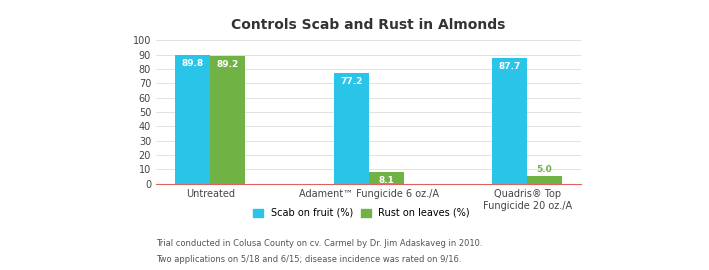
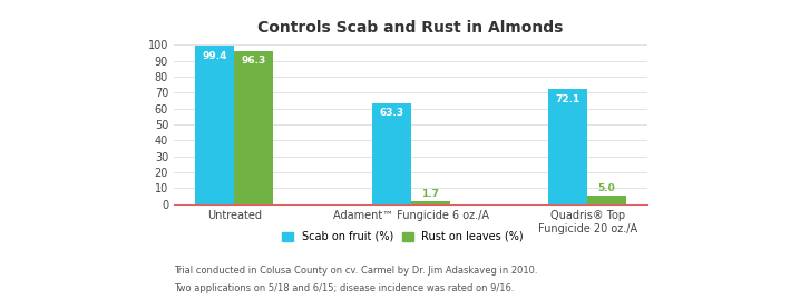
Scab on fruit (%)/Untreated: 89.8 -> 99.4
Rust on leaves (%)/Untreated: 89.2 -> 96.3
Scab on fruit (%)/Adament™ Fungicide 6 oz./A: 77.2 -> 63.3
Rust on leaves (%)/Adament™ Fungicide 6 oz./A: 8.1 -> 1.7
Scab on fruit (%)/Quadris® Top Fungicide 20 oz./A: 87.7 -> 72.1
